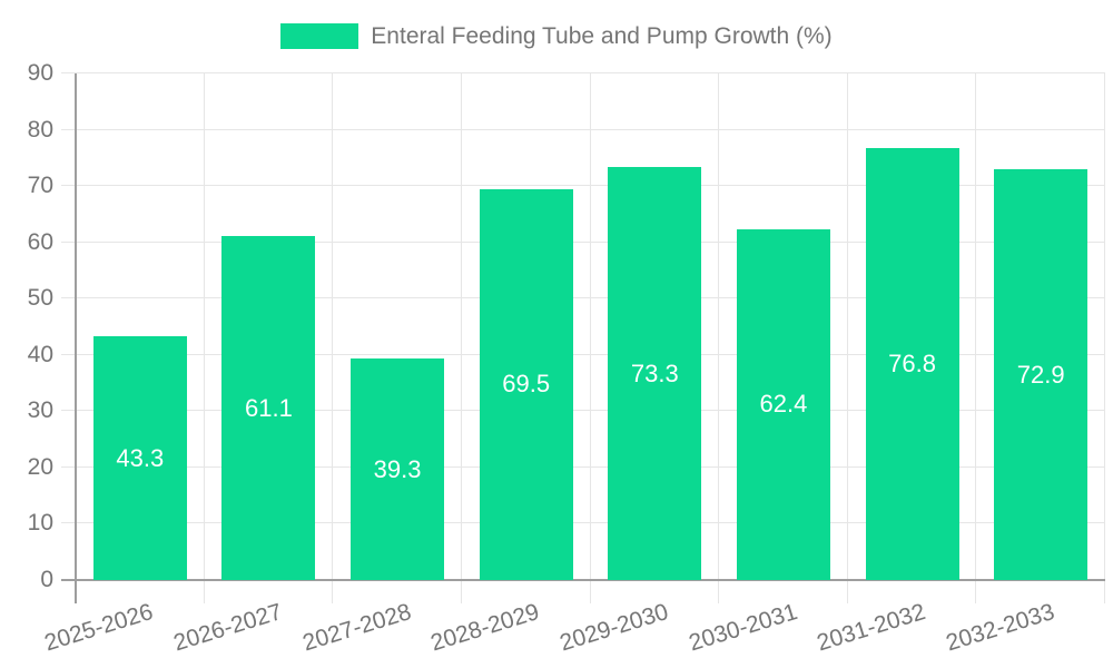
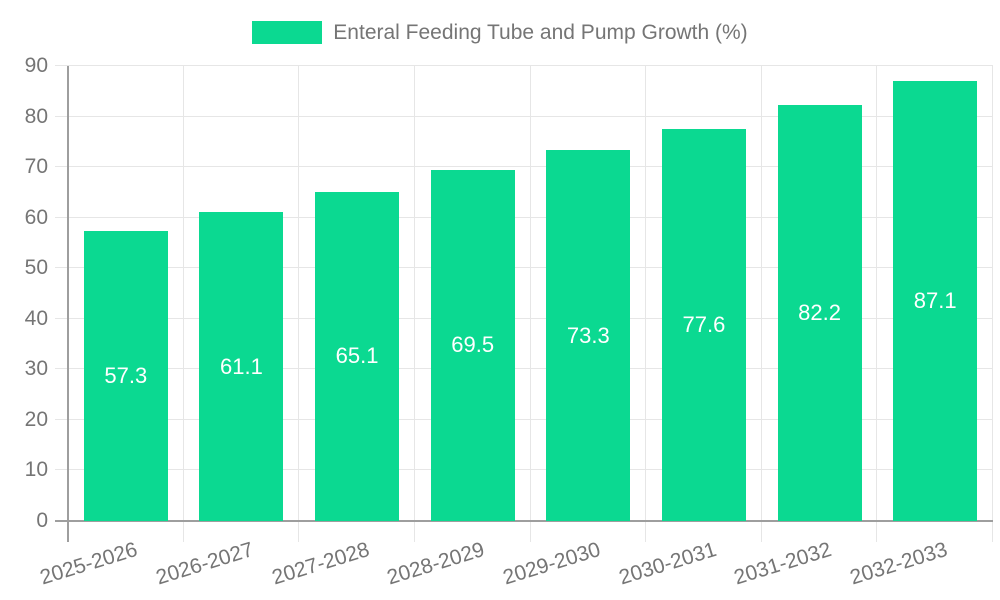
2025-2026: 43.3 -> 57.3
2027-2028: 39.3 -> 65.1
2030-2031: 62.4 -> 77.6
2031-2032: 76.8 -> 82.2
2032-2033: 72.9 -> 87.1
